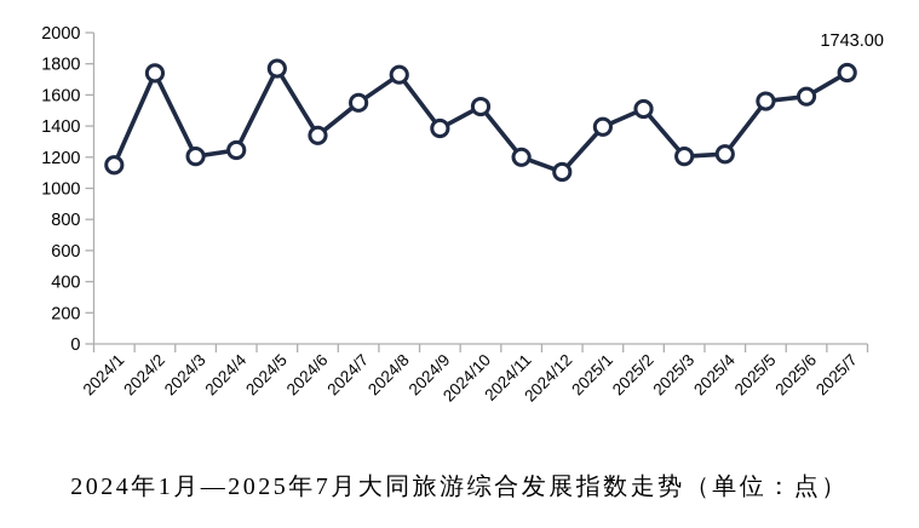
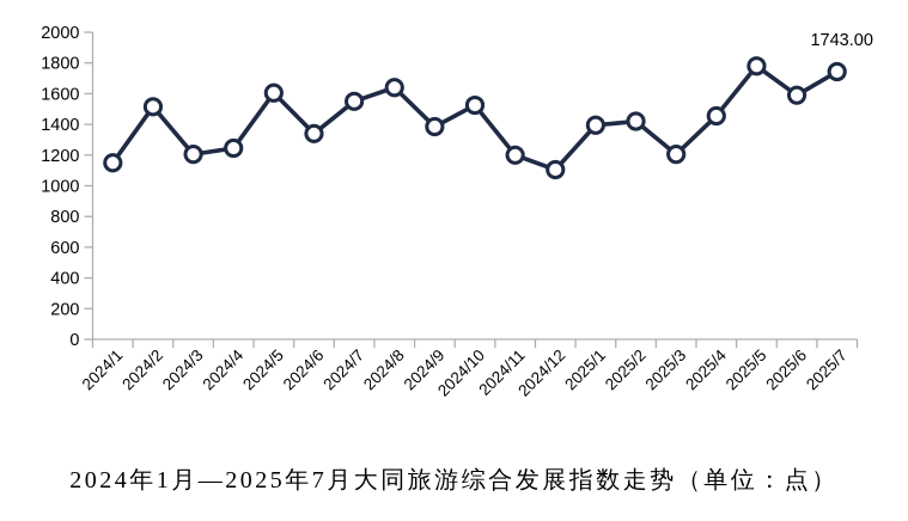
2024/2: 1740 -> 1520
2024/5: 1770 -> 1600
2024/8: 1730 -> 1640
2025/2: 1510 -> 1420
2025/4: 1220 -> 1460
2025/5: 1560 -> 1780
